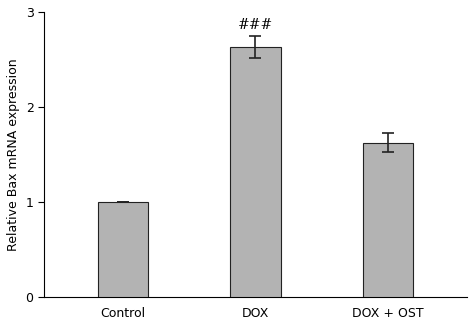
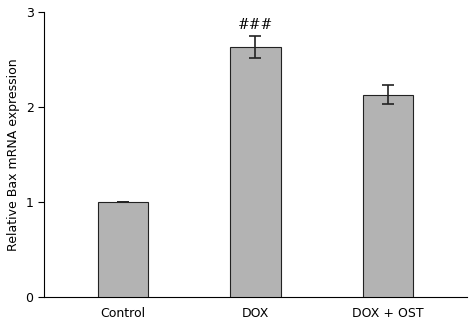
DOX + OST: 1.62 -> 2.13
